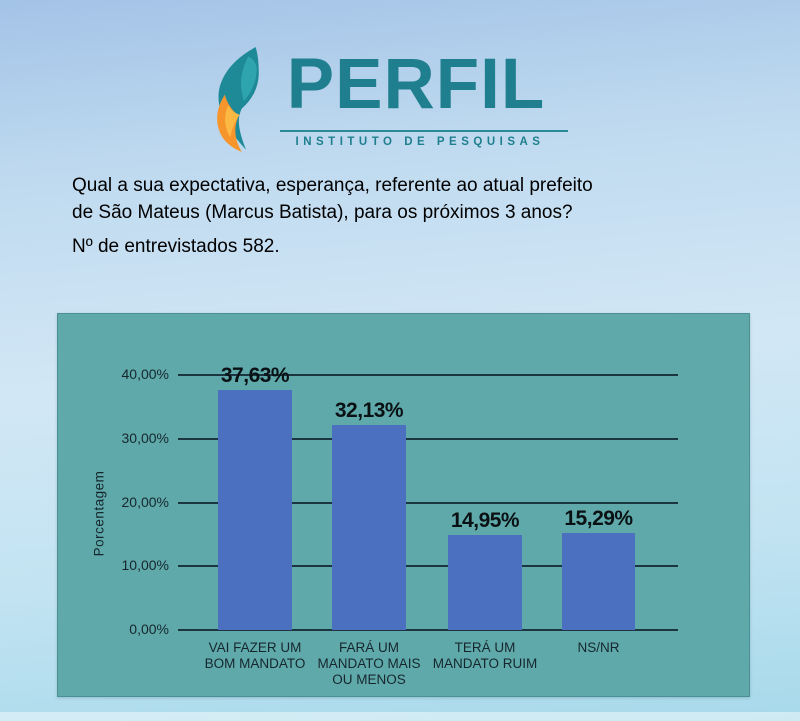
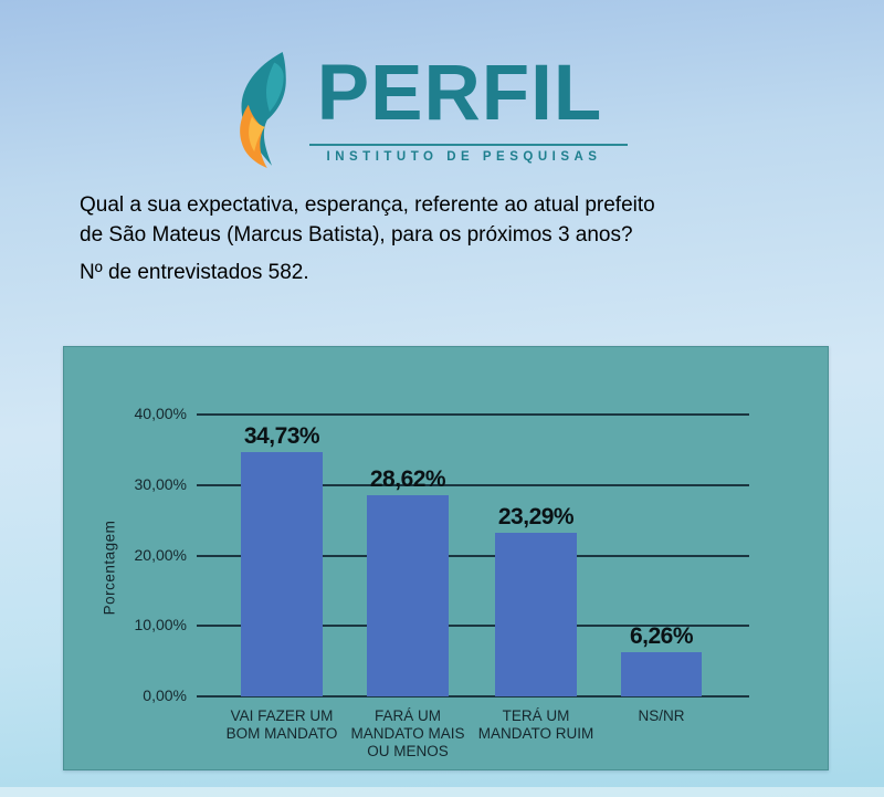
VAI FAZER UM BOM MANDATO: 37,63% -> 34,73%
FARÁ UM MANDATO MAIS OU MENOS: 32,13% -> 28,62%
TERÁ UM MANDATO RUIM: 14,95% -> 23,29%
NS/NR: 15,29% -> 6,26%
